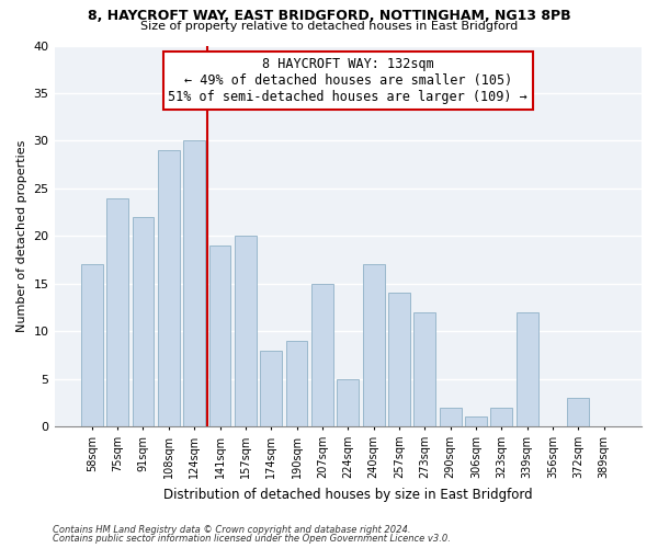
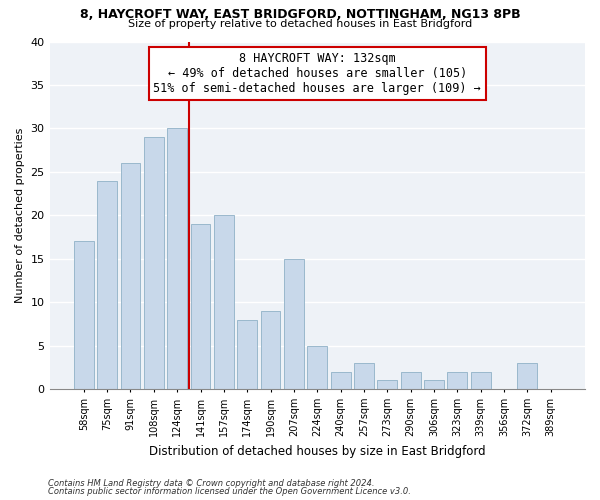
91sqm: 22 -> 26
240sqm: 17 -> 2
257sqm: 14 -> 3
273sqm: 12 -> 1
339sqm: 12 -> 2
